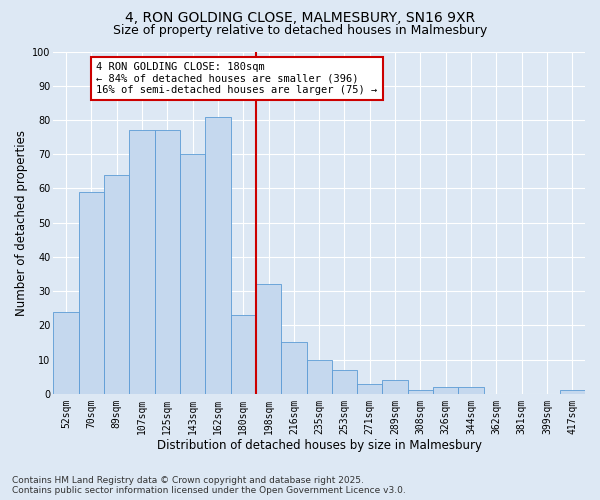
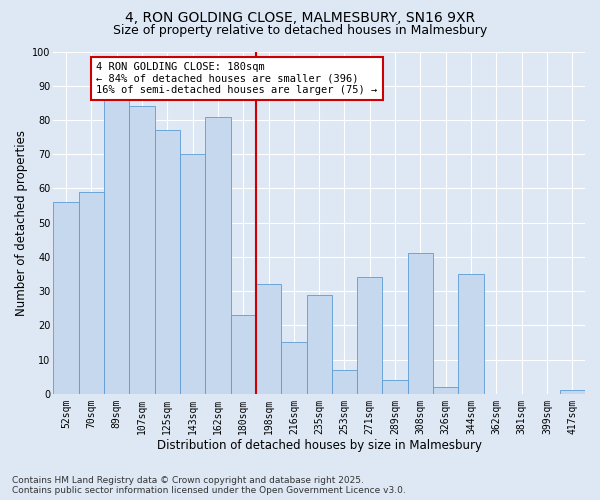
52sqm: 24 -> 56
89sqm: 64 -> 86
107sqm: 77 -> 84
235sqm: 10 -> 29
271sqm: 3 -> 34
308sqm: 1 -> 41
344sqm: 2 -> 35
